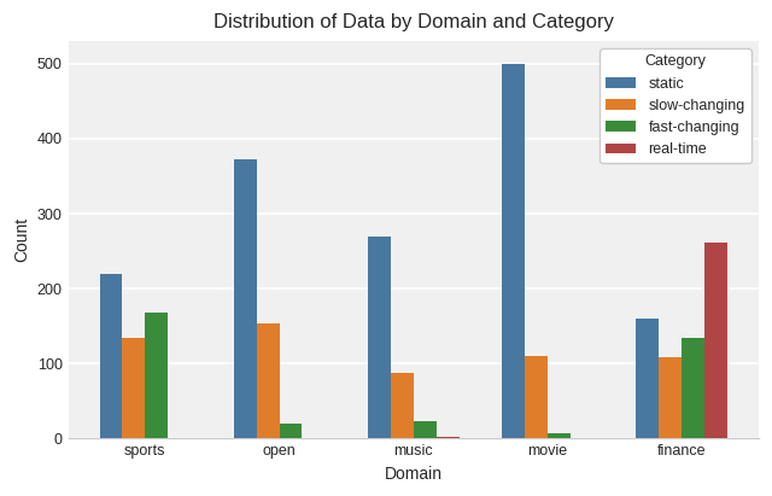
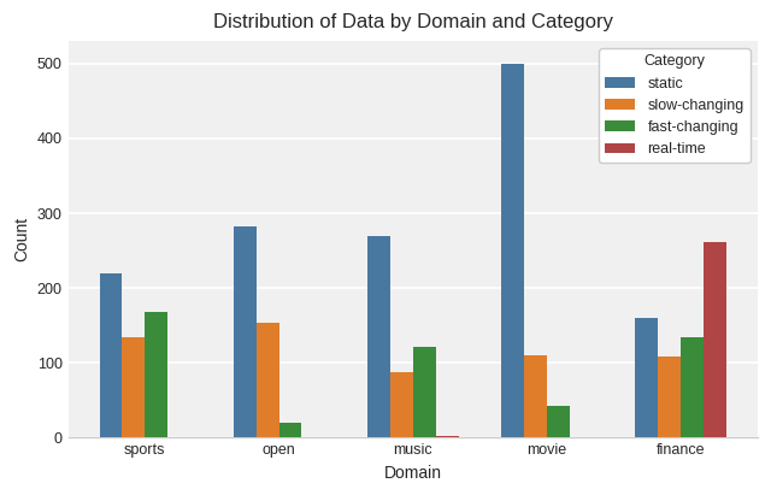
static/open: 372 -> 282
fast-changing/music: 23 -> 122
fast-changing/movie: 8 -> 42
